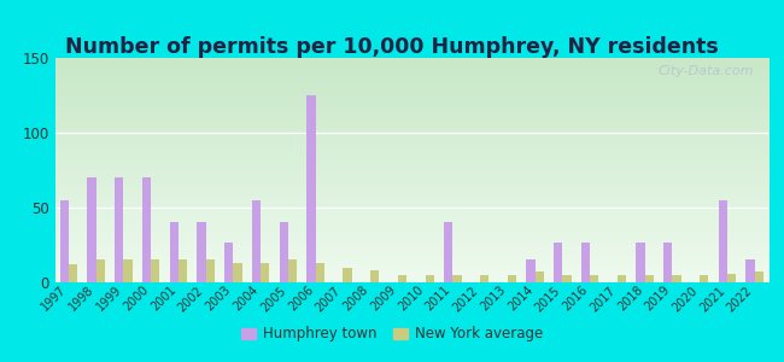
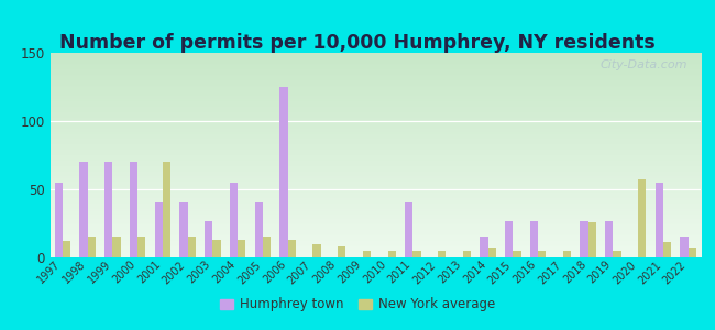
New York average/2001: 15 -> 70
New York average/2018: 5 -> 26
New York average/2020: 5 -> 57
New York average/2021: 6 -> 11
